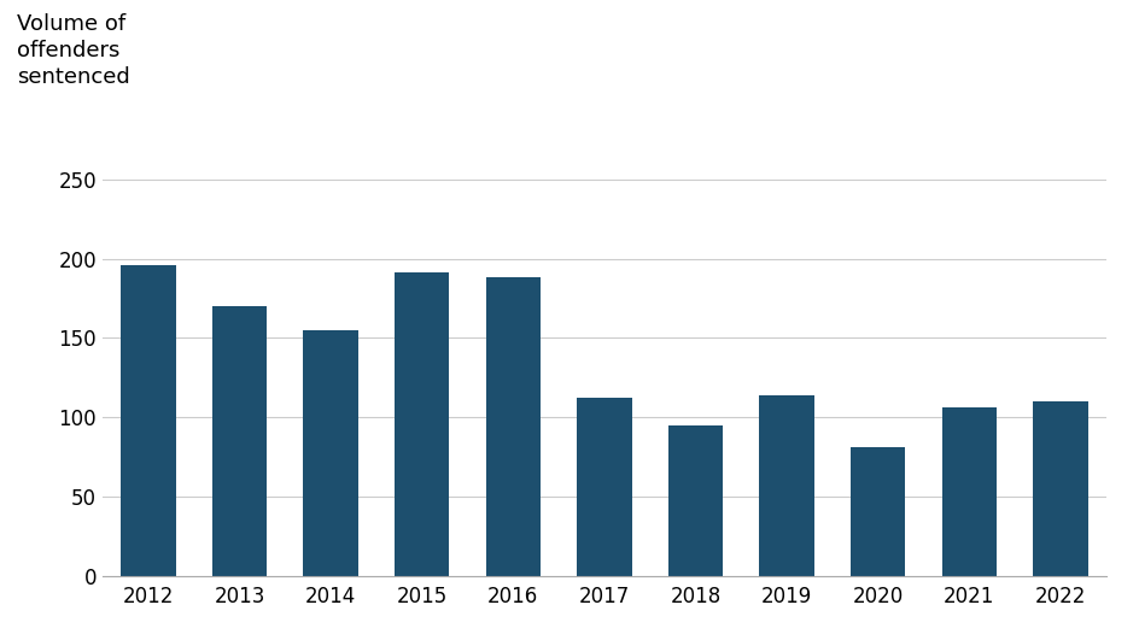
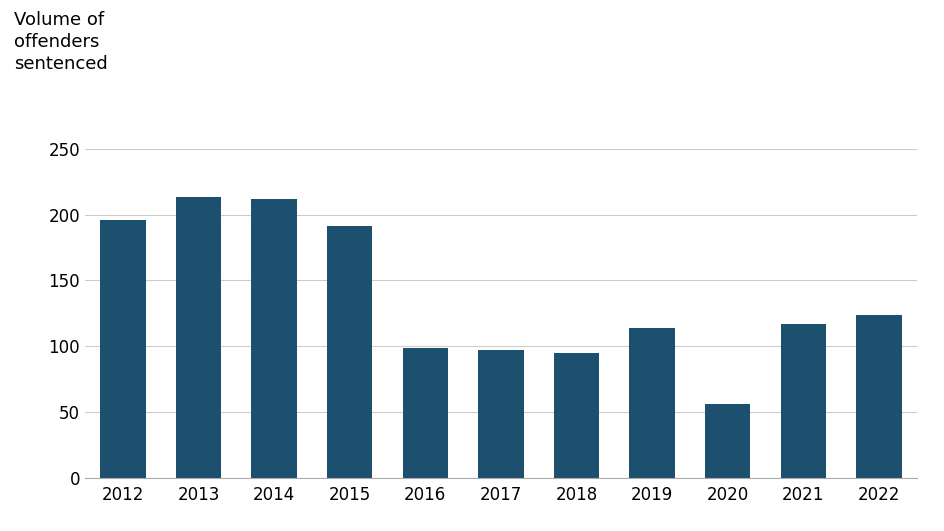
2013: 170 -> 213
2014: 155 -> 212
2016: 188 -> 99
2017: 112 -> 97
2020: 81 -> 56
2021: 106 -> 117
2022: 110 -> 124
